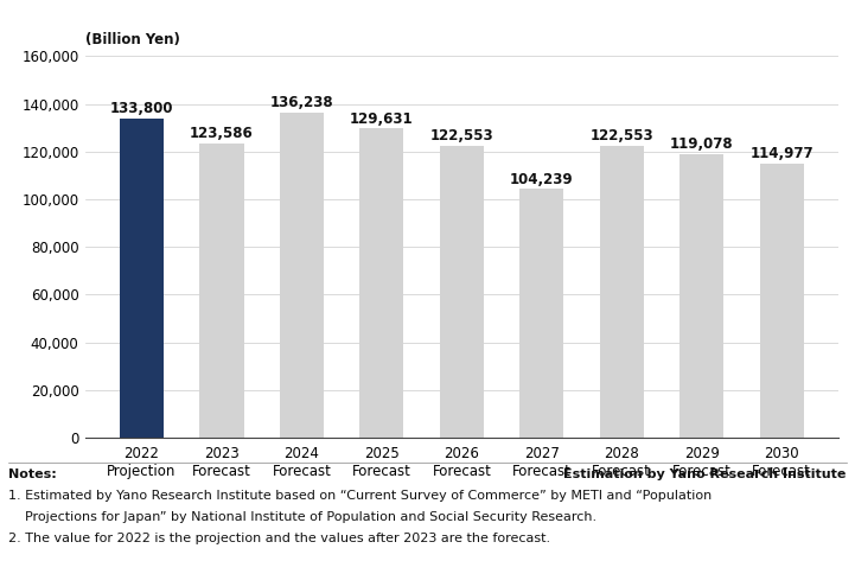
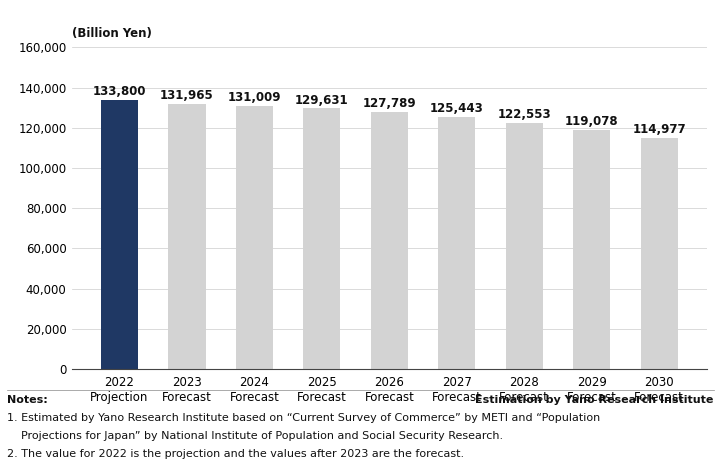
2023 Forecast: 123,586 -> 131,965
2024 Forecast: 136,238 -> 131,009
2026 Forecast: 122,553 -> 127,789
2027 Forecast: 104,239 -> 125,443
